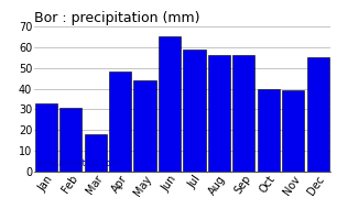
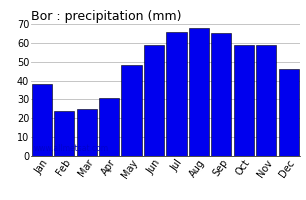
Jan: 33 -> 38
Feb: 31 -> 24
Mar: 18 -> 25
Apr: 48 -> 31
May: 44 -> 48
Jun: 65 -> 59
Jul: 59 -> 66
Aug: 56 -> 68
Sep: 56 -> 65
Oct: 40 -> 59
Nov: 39 -> 59
Dec: 55 -> 46
